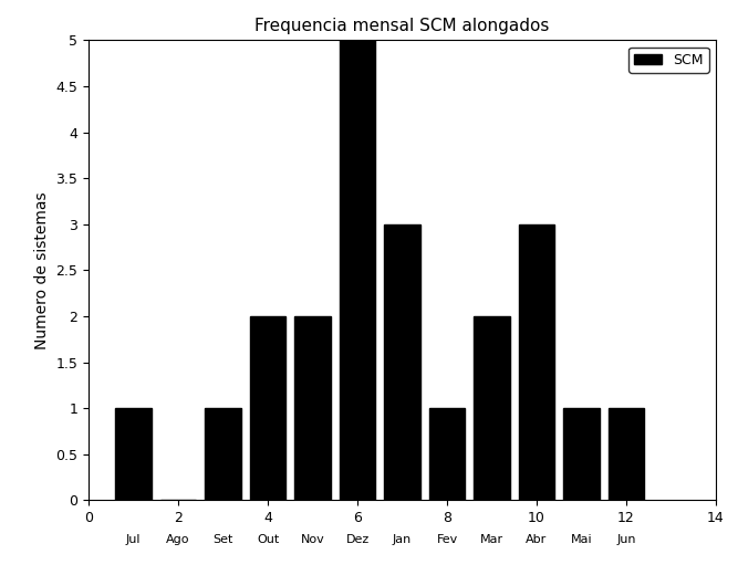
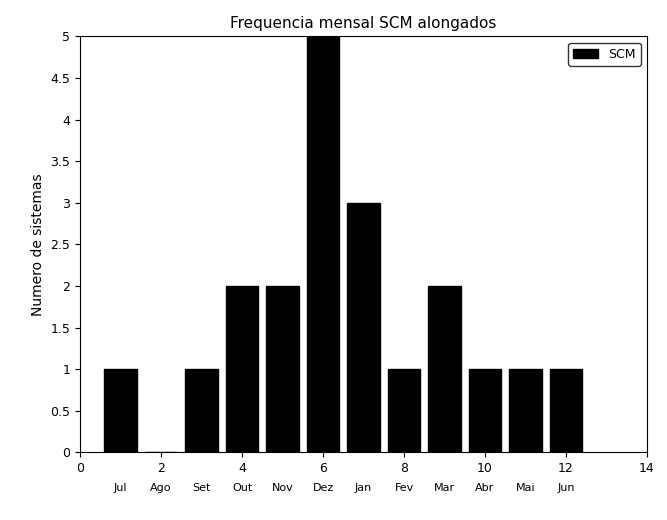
10: 3 -> 1
